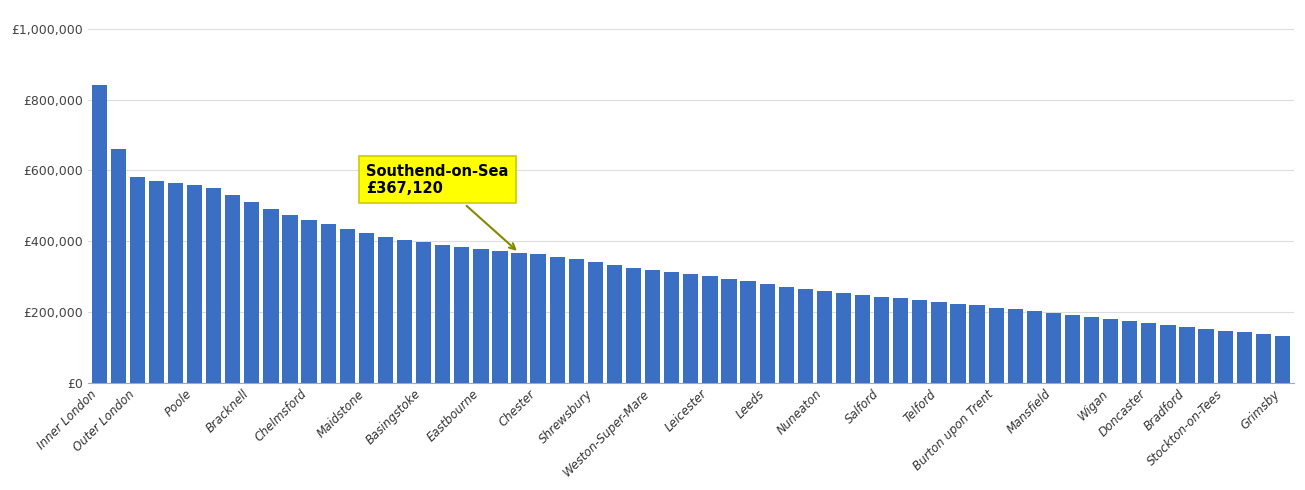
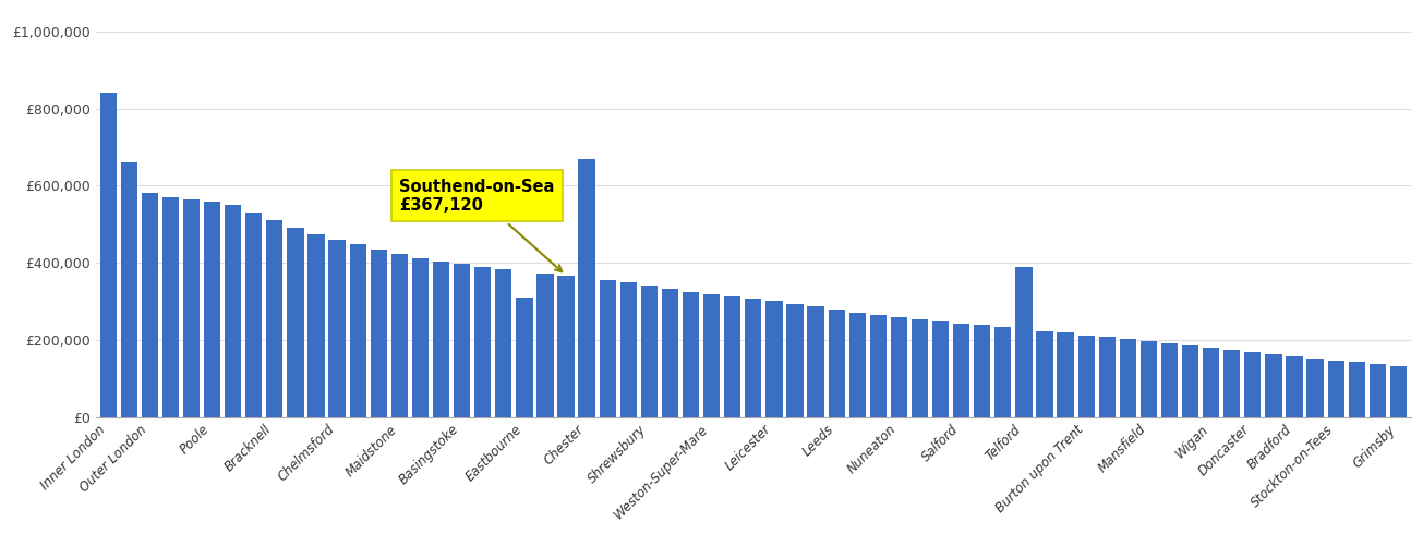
Eastbourne: £378,000 -> £310,000
Chester: £362,000 -> £670,000
Telford: £228,000 -> £390,000
